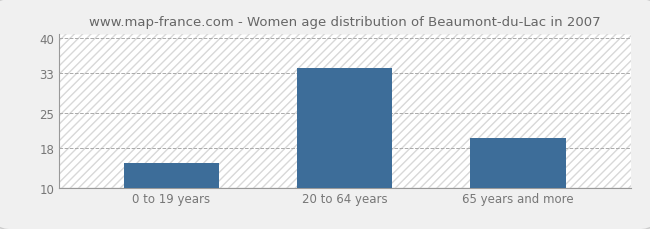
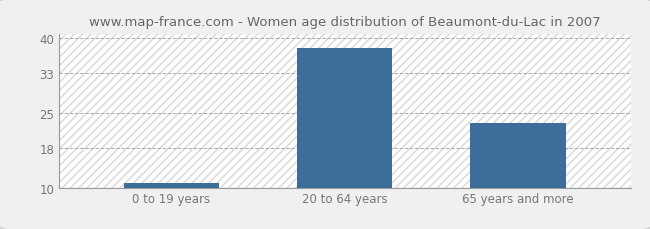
0 to 19 years: 15 -> 11
20 to 64 years: 34 -> 38
65 years and more: 20 -> 23
